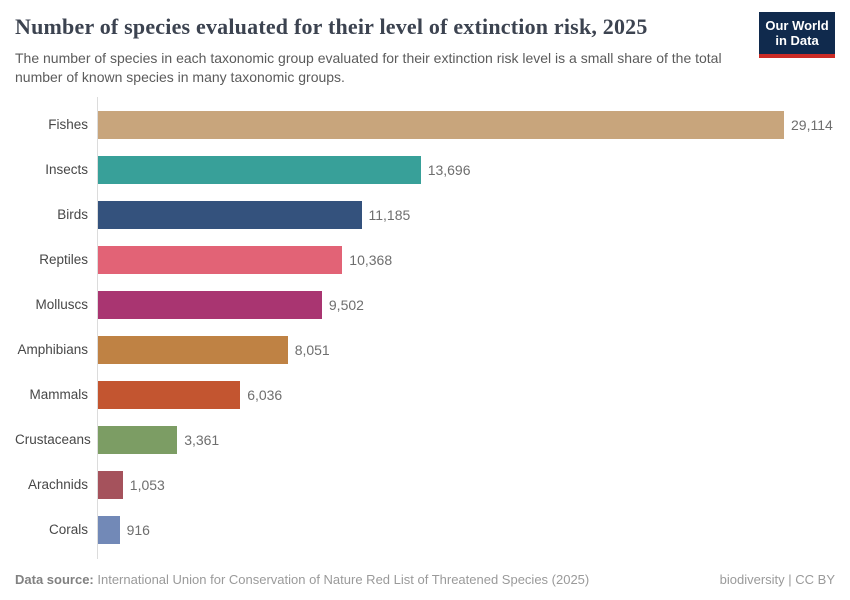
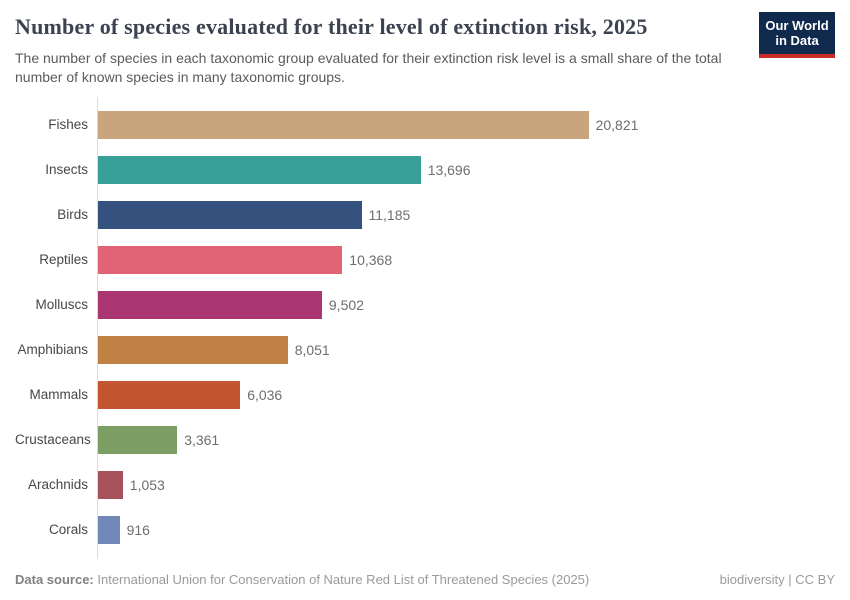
Fishes: 29,114 -> 20,821
